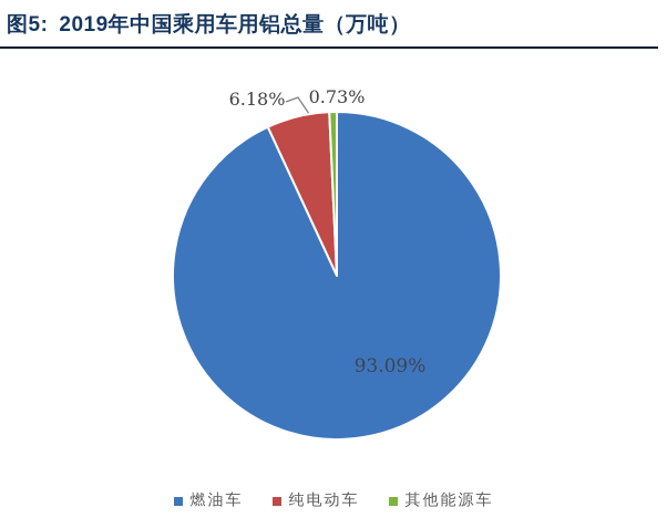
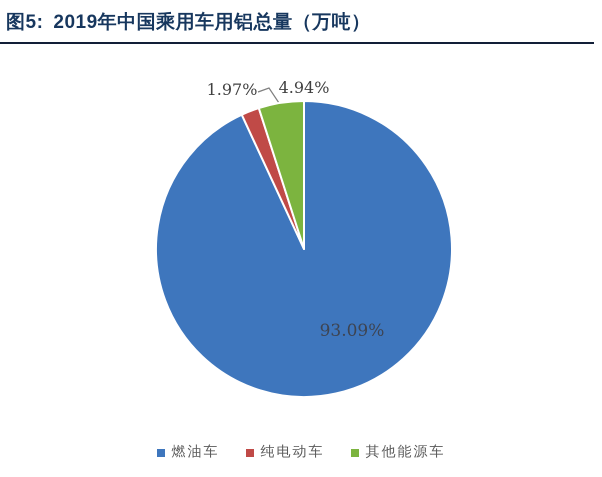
纯电动车: 6.18% -> 1.97%
其他能源车: 0.73% -> 4.94%
